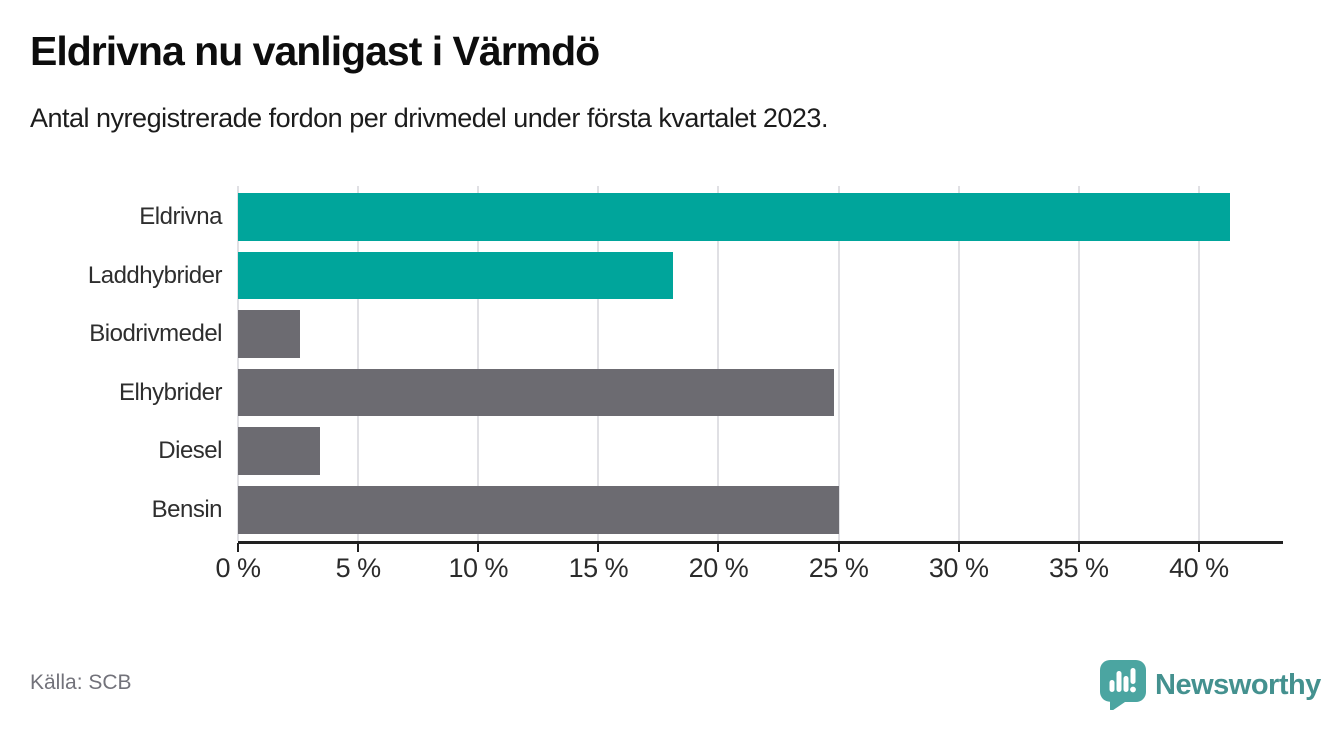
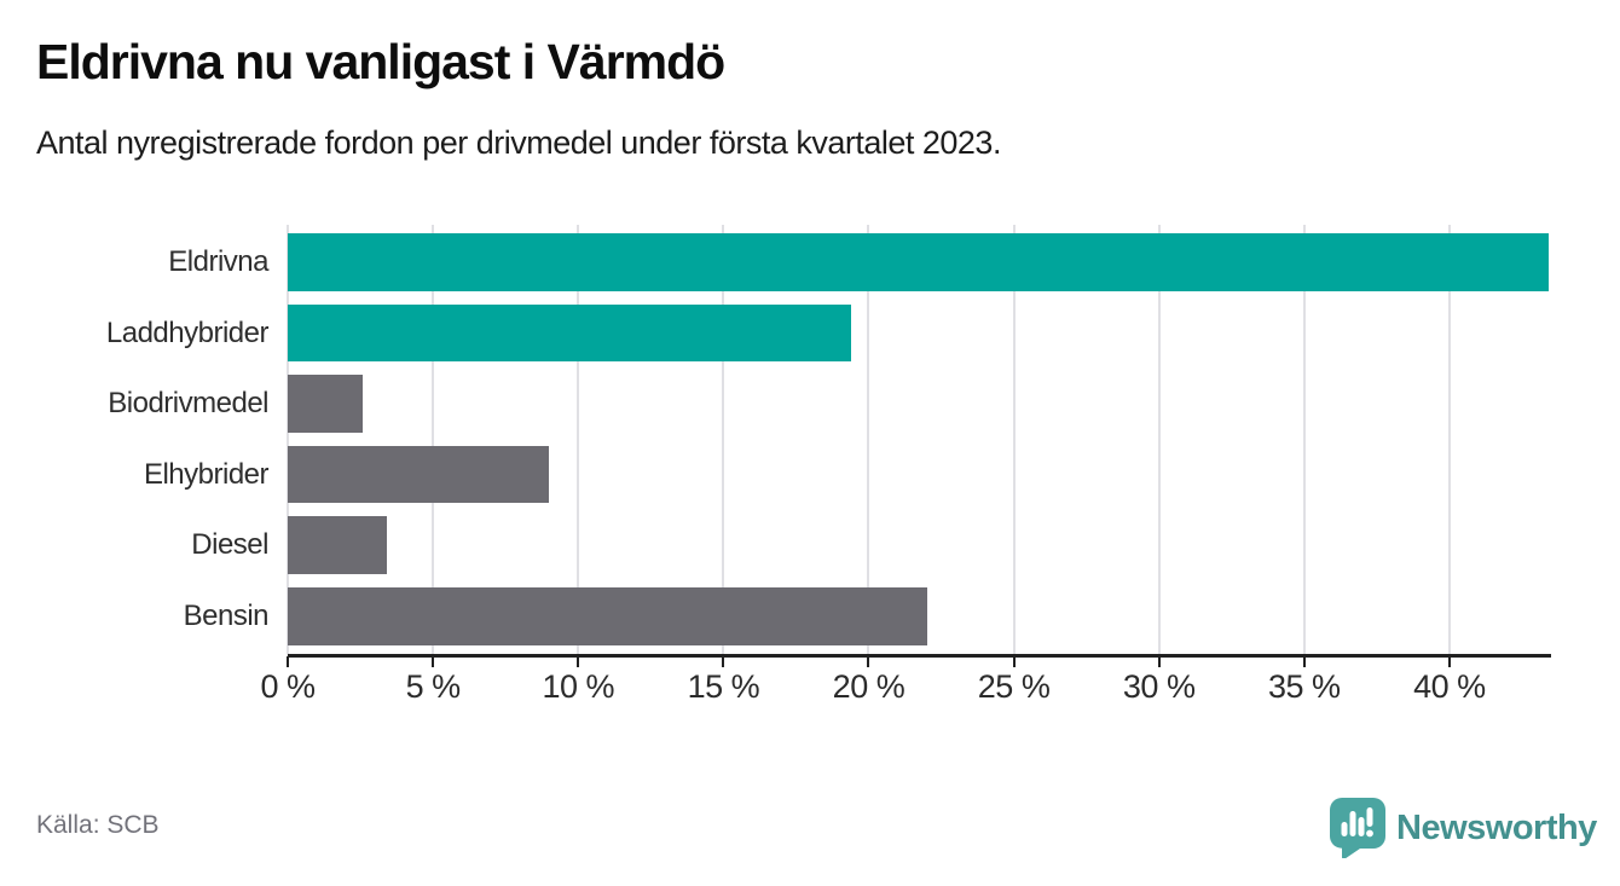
Eldrivna: 41.3% -> 43.4%
Laddhybrider: 18.1% -> 19.4%
Elhybrider: 24.8% -> 9.0%
Bensin: 25.0% -> 22.0%
